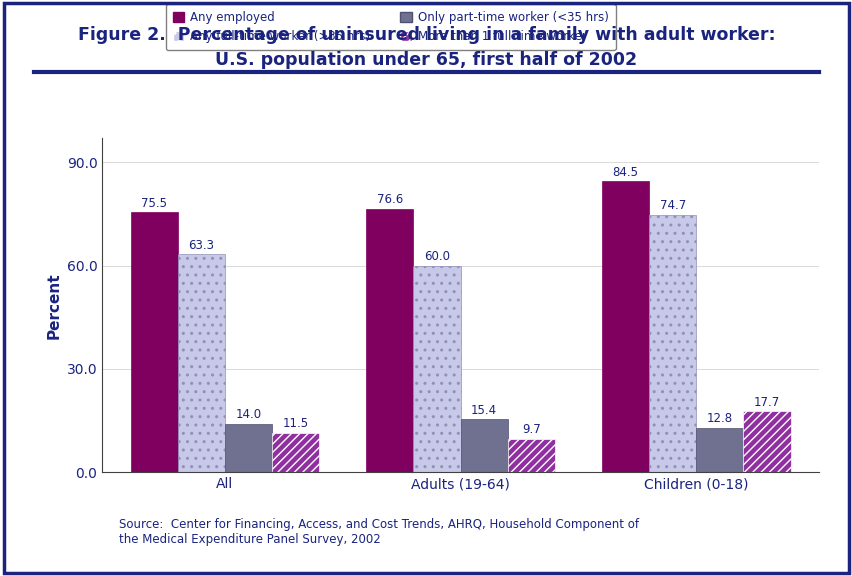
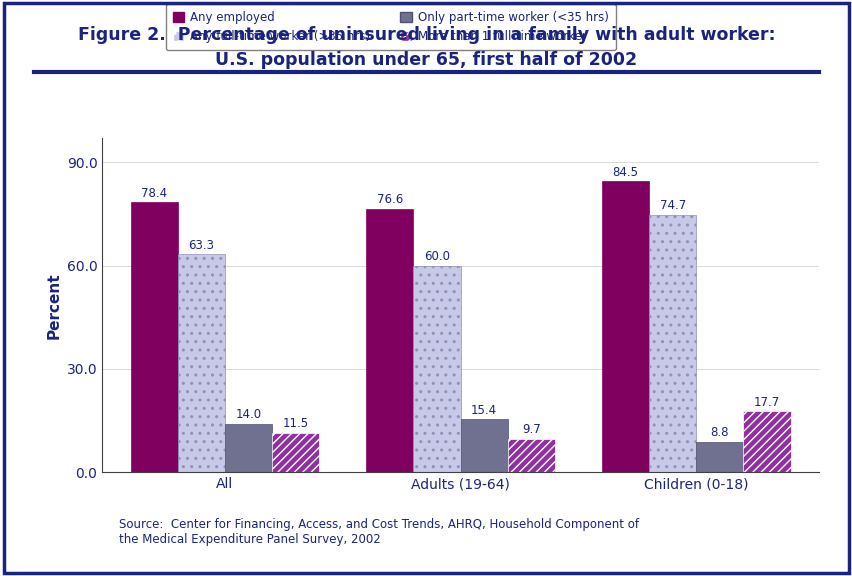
Any employed/All: 75.5 -> 78.4
Only part-time worker (<35 hrs)/Children (0-18): 12.8 -> 8.8
